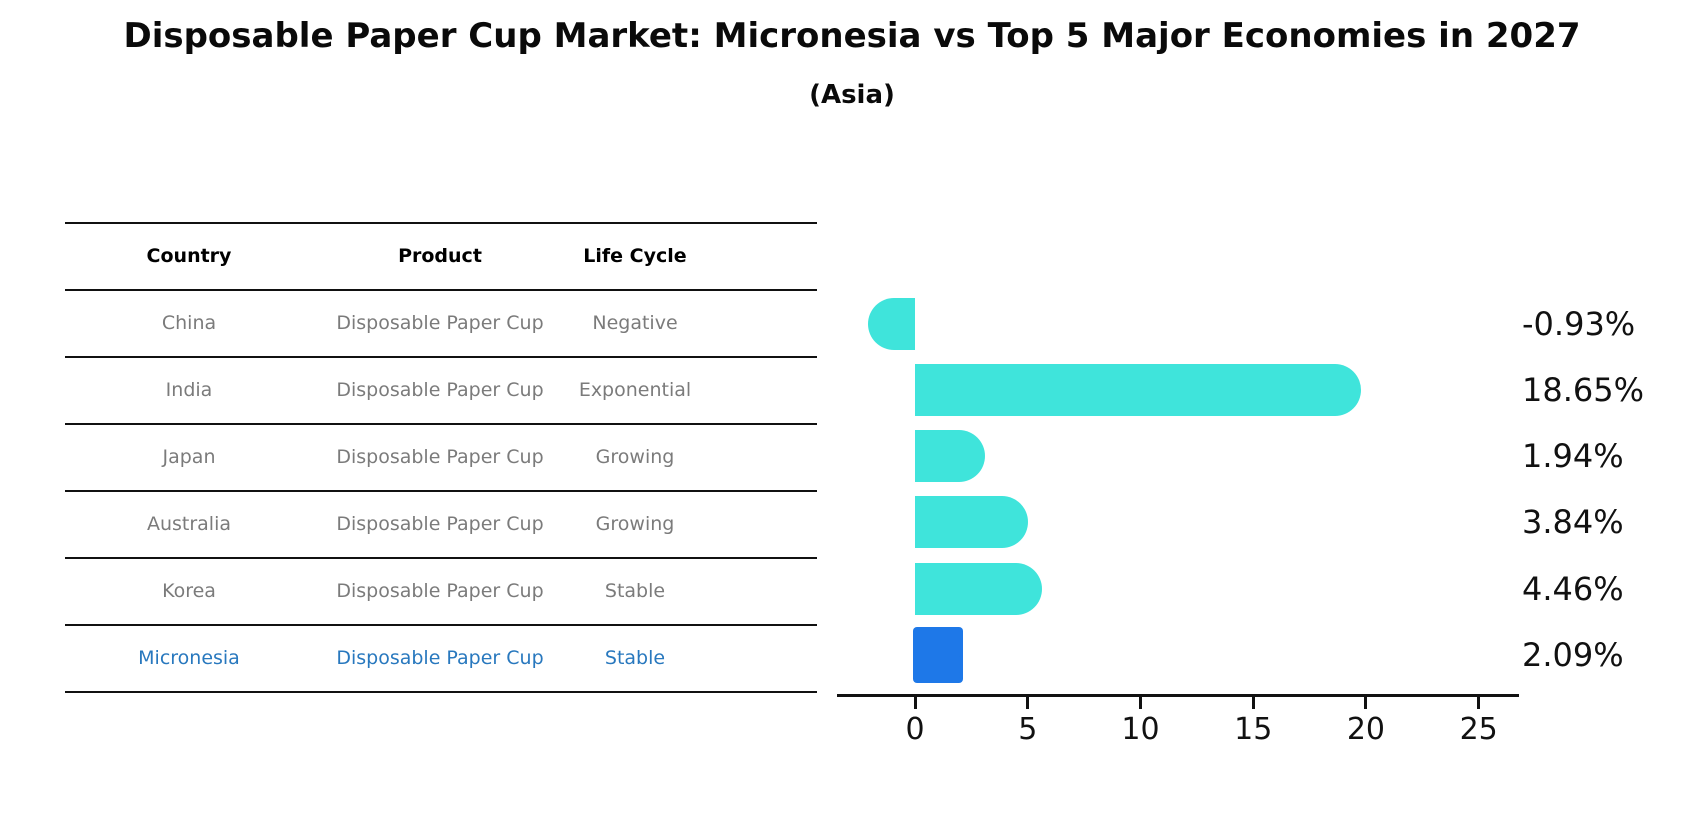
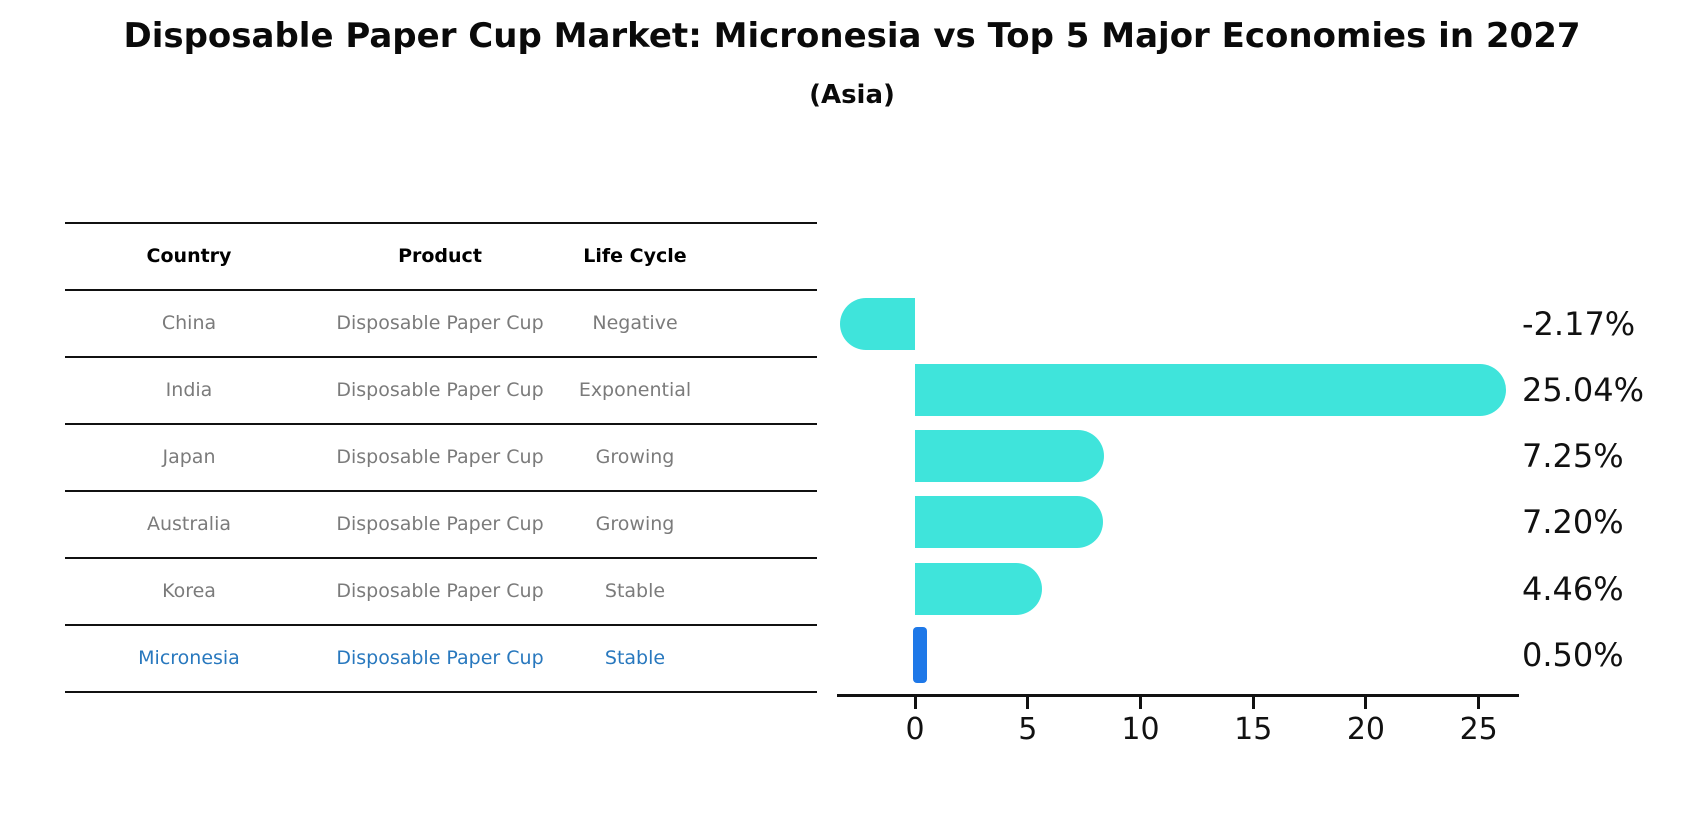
China: -0.93% -> -2.17%
India: 18.65% -> 25.04%
Japan: 1.94% -> 7.25%
Australia: 3.84% -> 7.20%
Micronesia: 2.09% -> 0.50%
